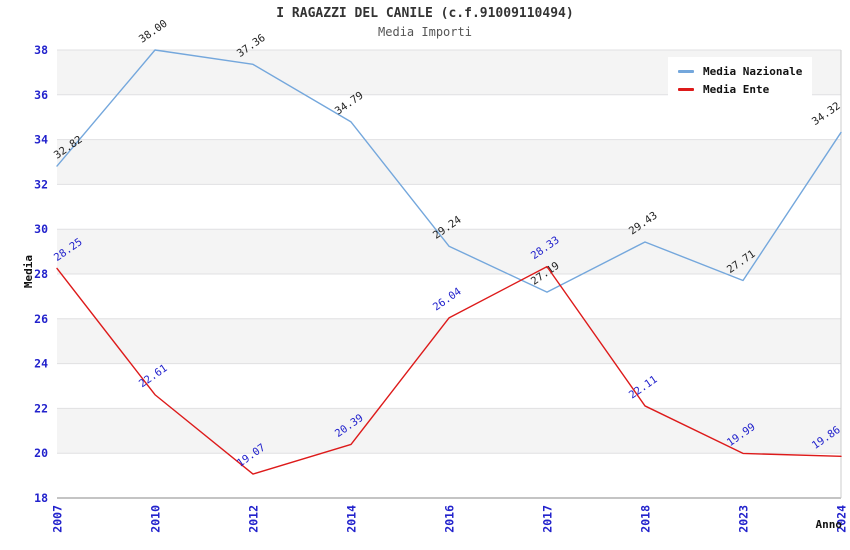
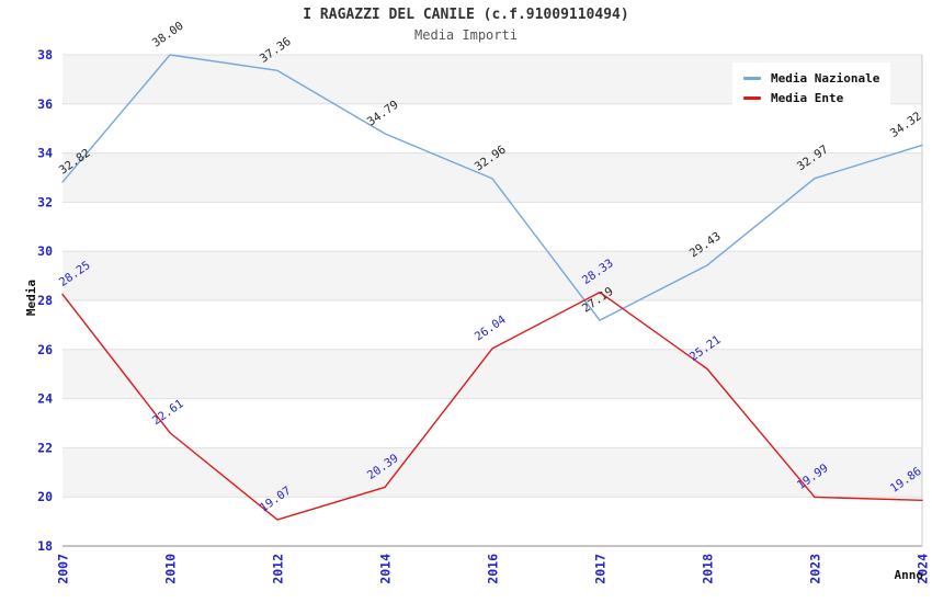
Media Nazionale/2016: 29.24 -> 32.96
Media Ente/2018: 22.11 -> 25.21
Media Nazionale/2023: 27.71 -> 32.97
